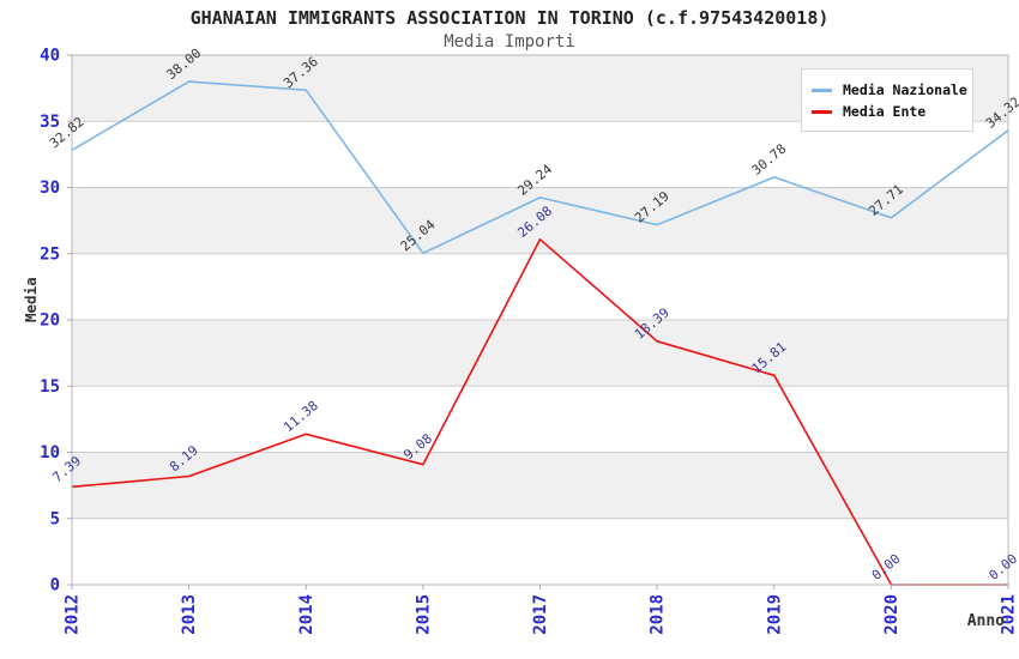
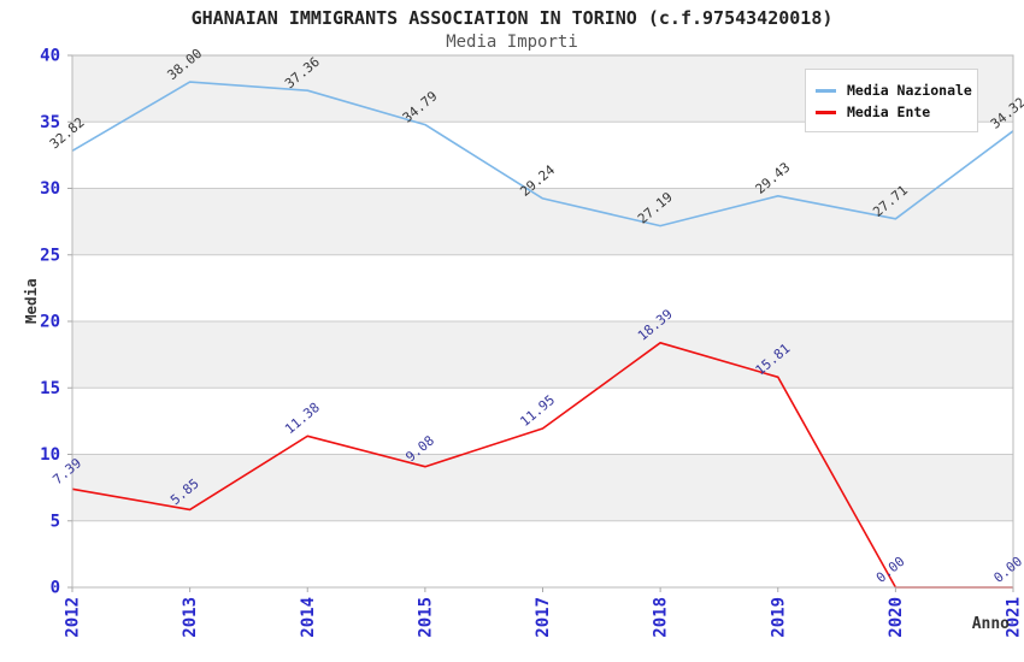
Media Ente/2013: 8.19 -> 5.85
Media Nazionale/2015: 25.04 -> 34.79
Media Ente/2017: 26.08 -> 11.95
Media Nazionale/2019: 30.78 -> 29.43
